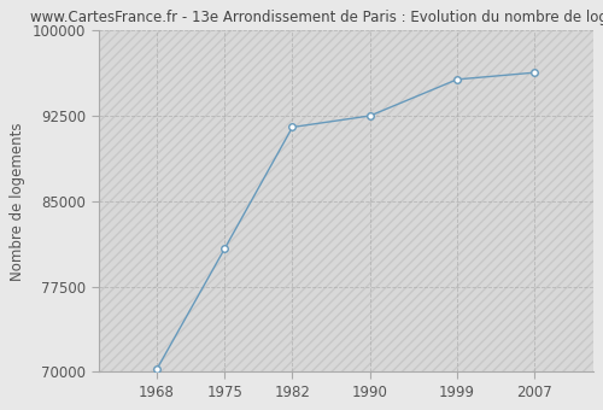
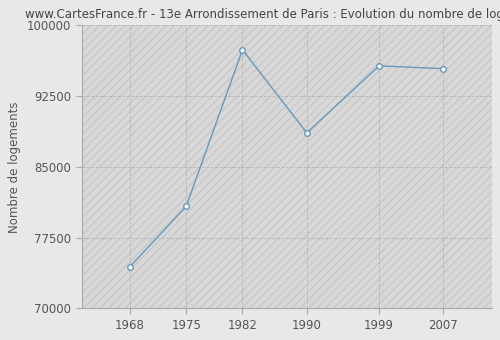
1968: 70200 -> 74400
1982: 91500 -> 97400
1990: 92500 -> 88600
2007: 96300 -> 95400
